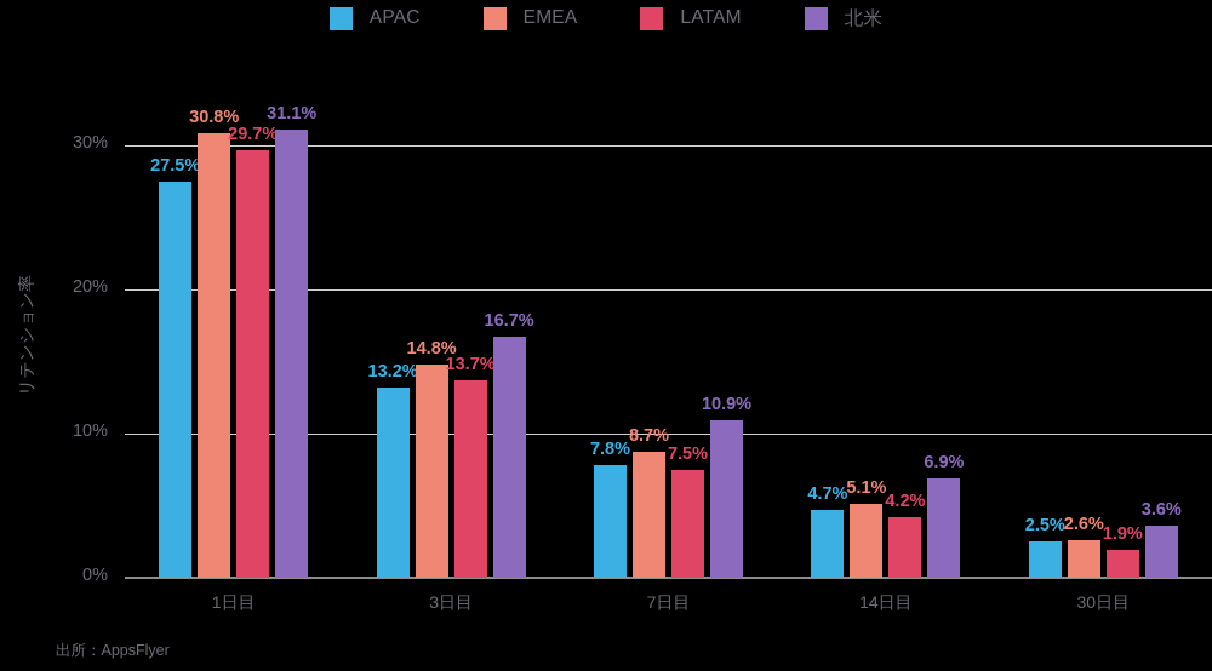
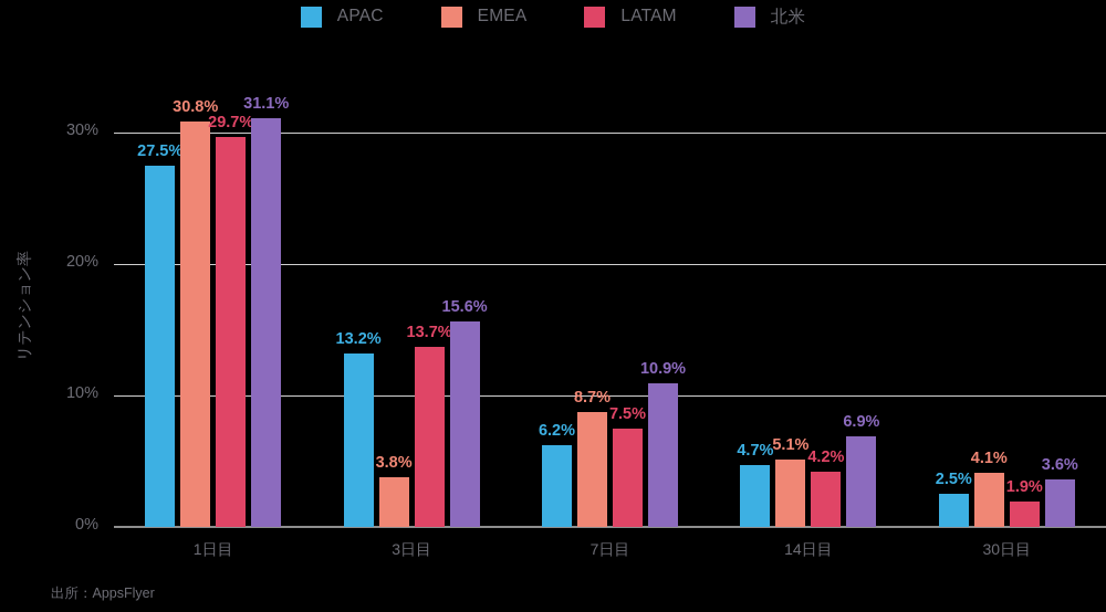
EMEA/3日目: 14.8% -> 3.8%
北米/3日目: 16.7% -> 15.6%
APAC/7日目: 7.8% -> 6.2%
EMEA/30日目: 2.6% -> 4.1%
